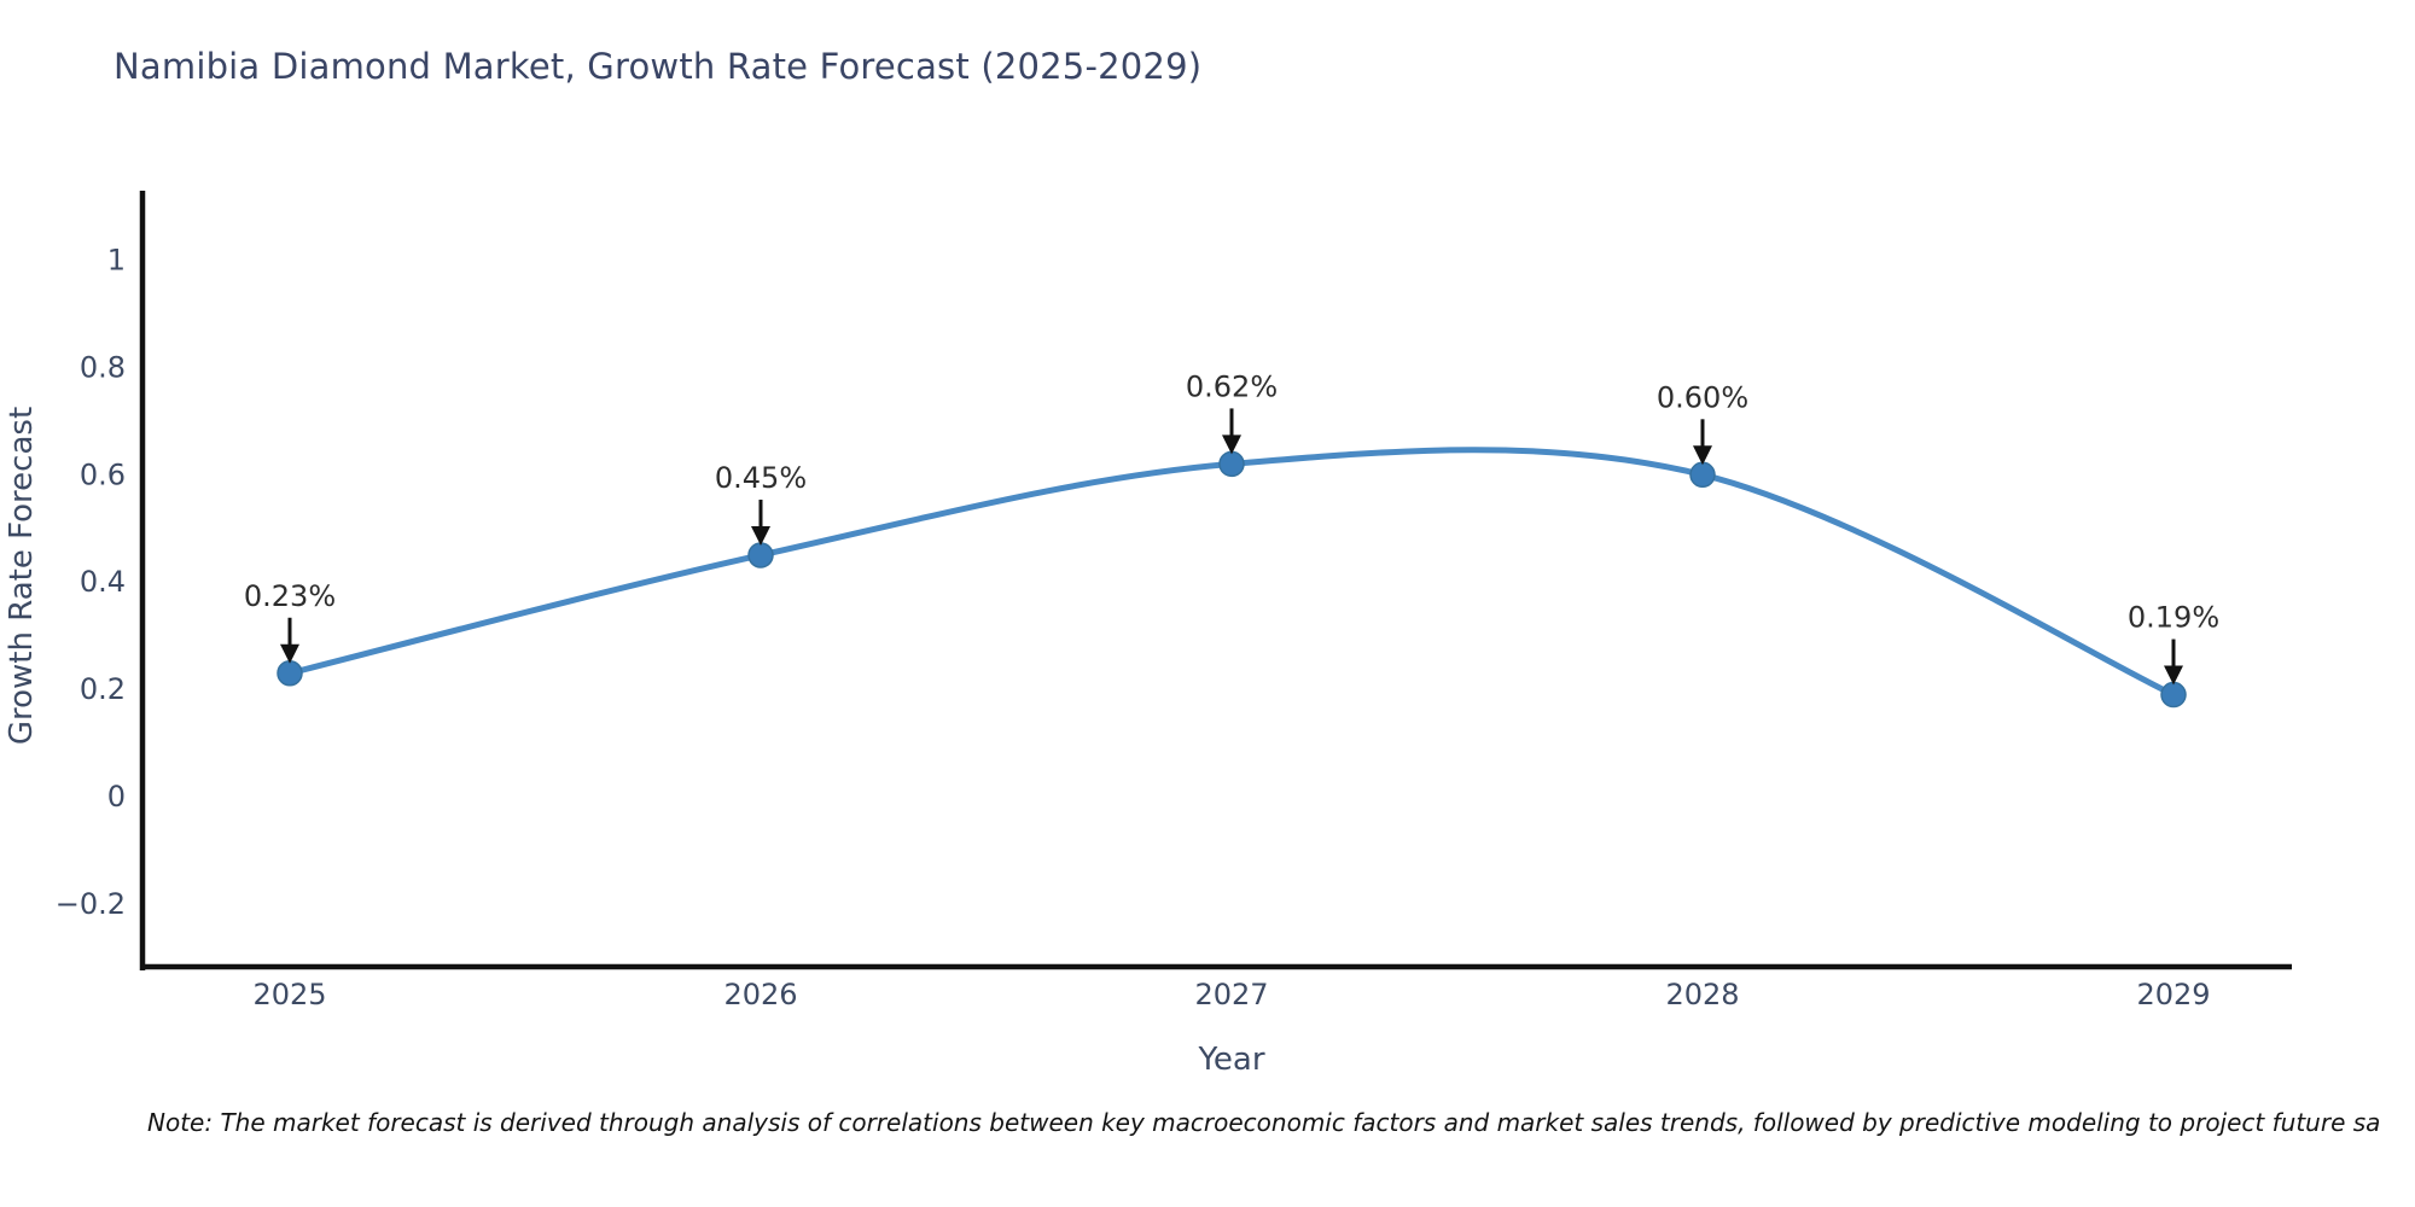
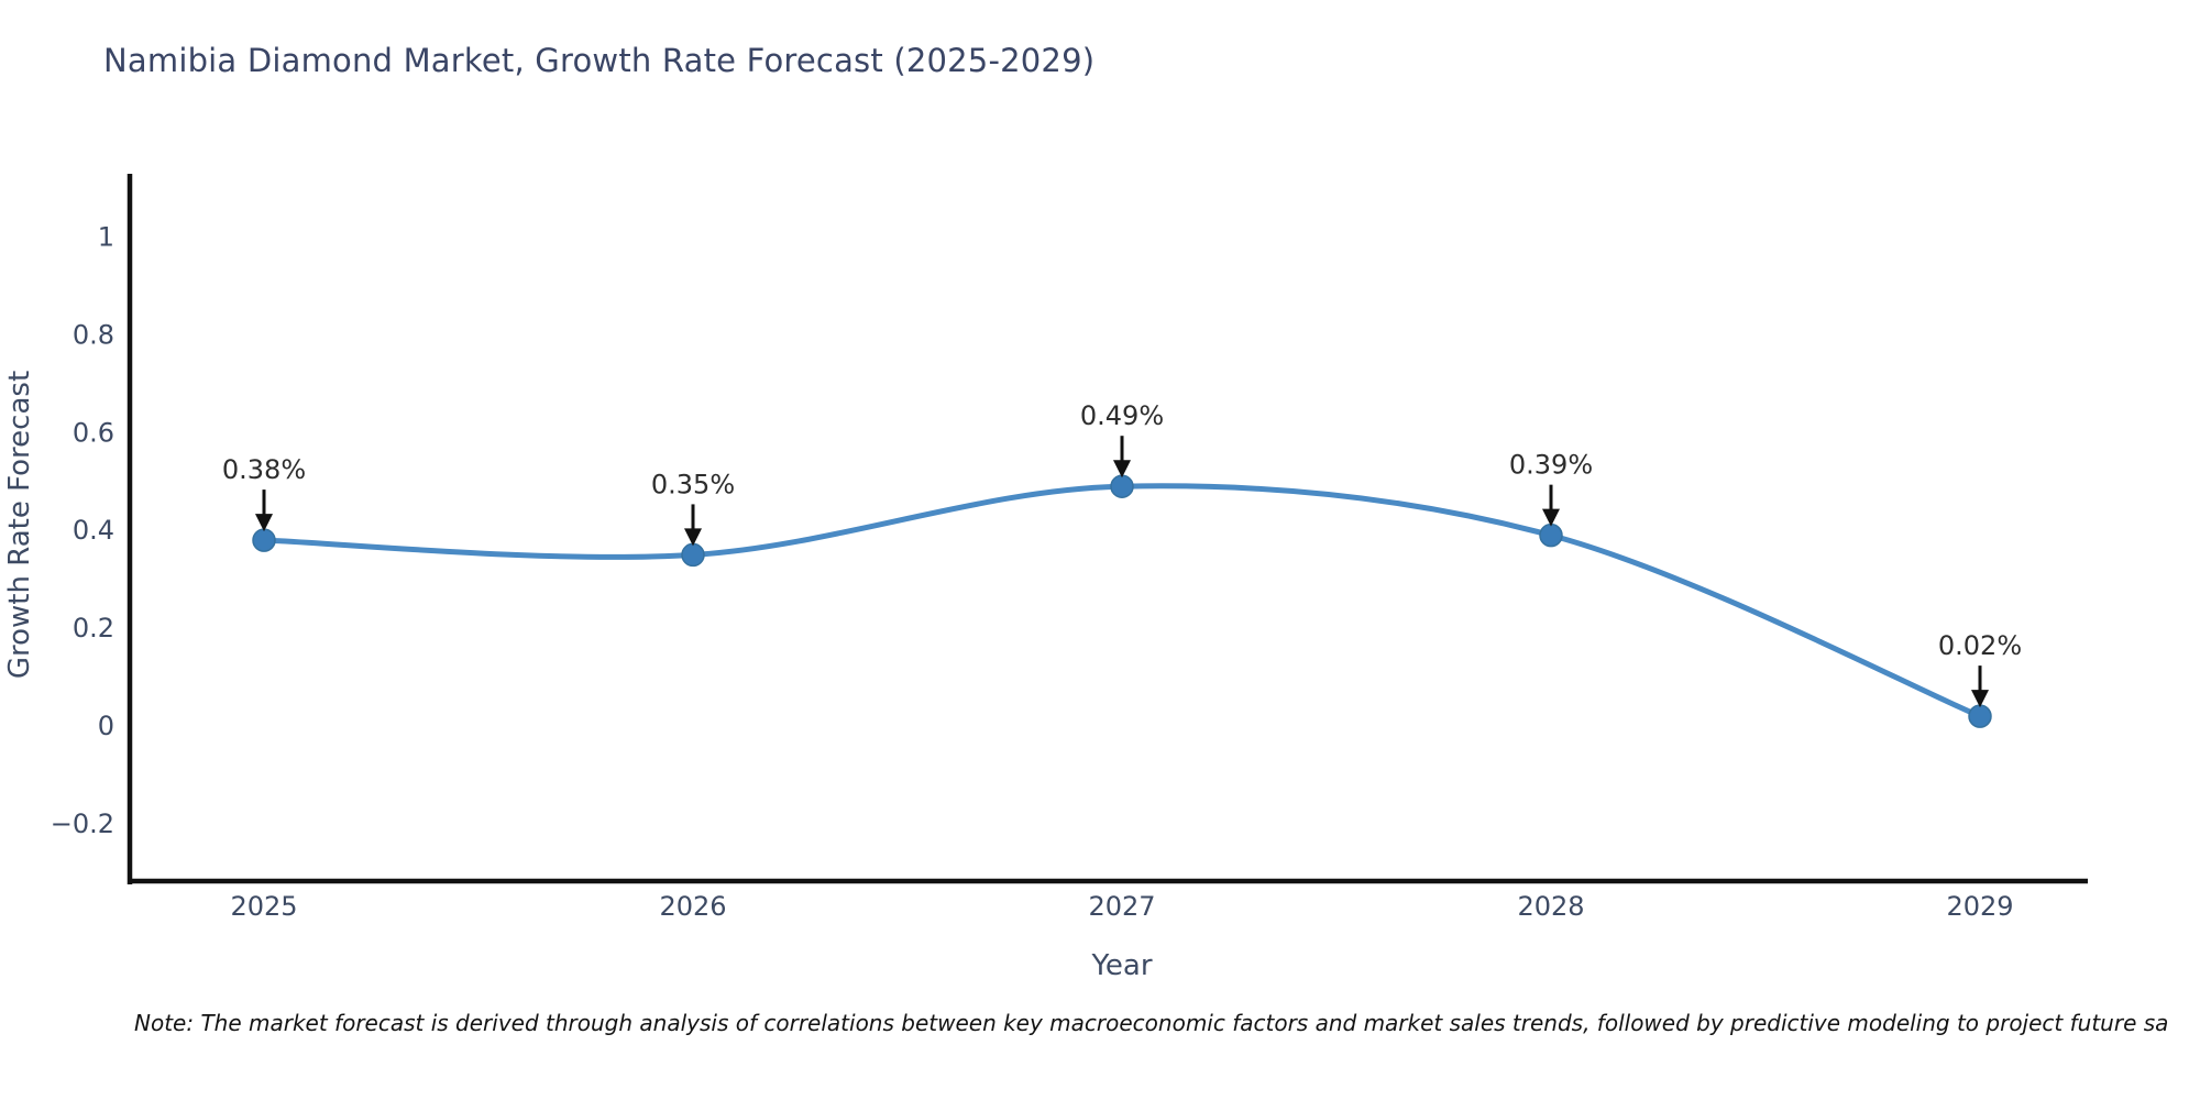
2025: 0.23% -> 0.38%
2026: 0.45% -> 0.35%
2027: 0.62% -> 0.49%
2028: 0.60% -> 0.39%
2029: 0.19% -> 0.02%
